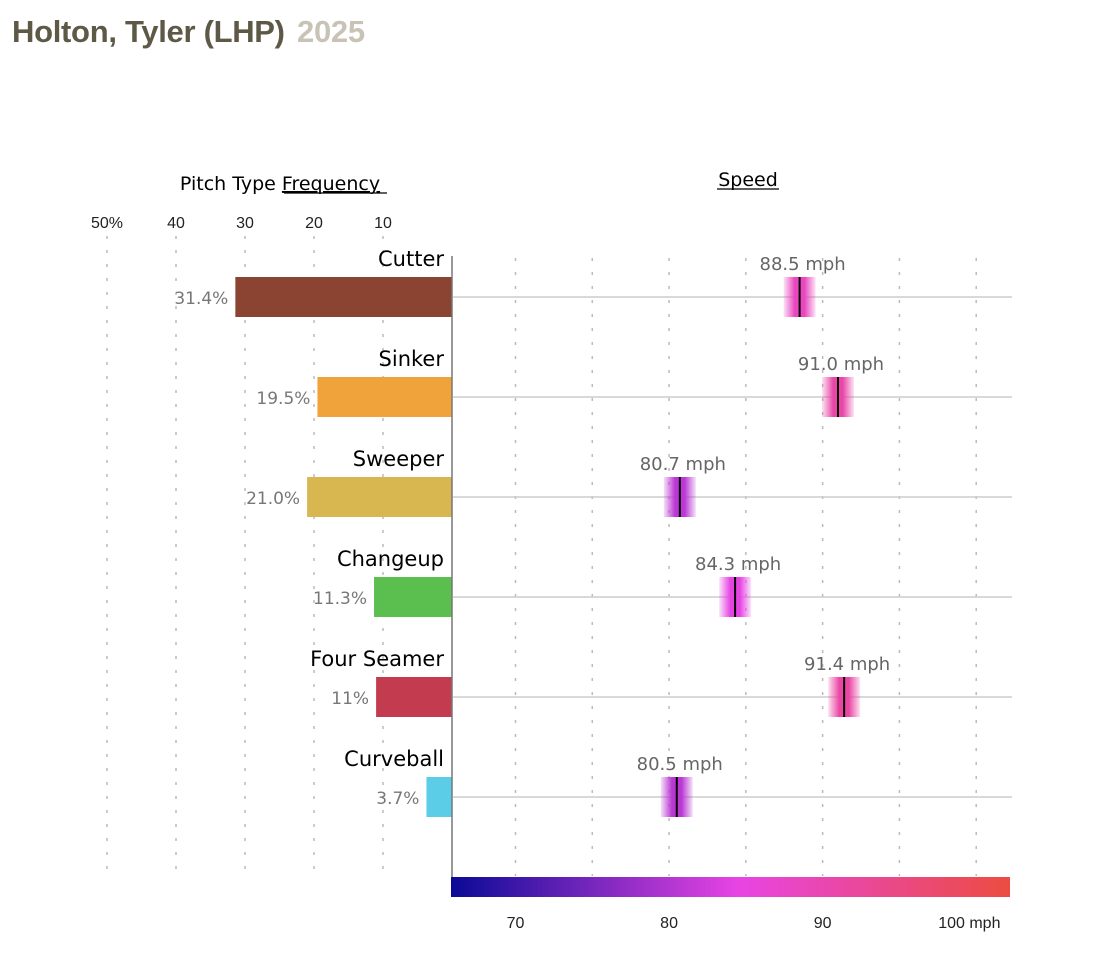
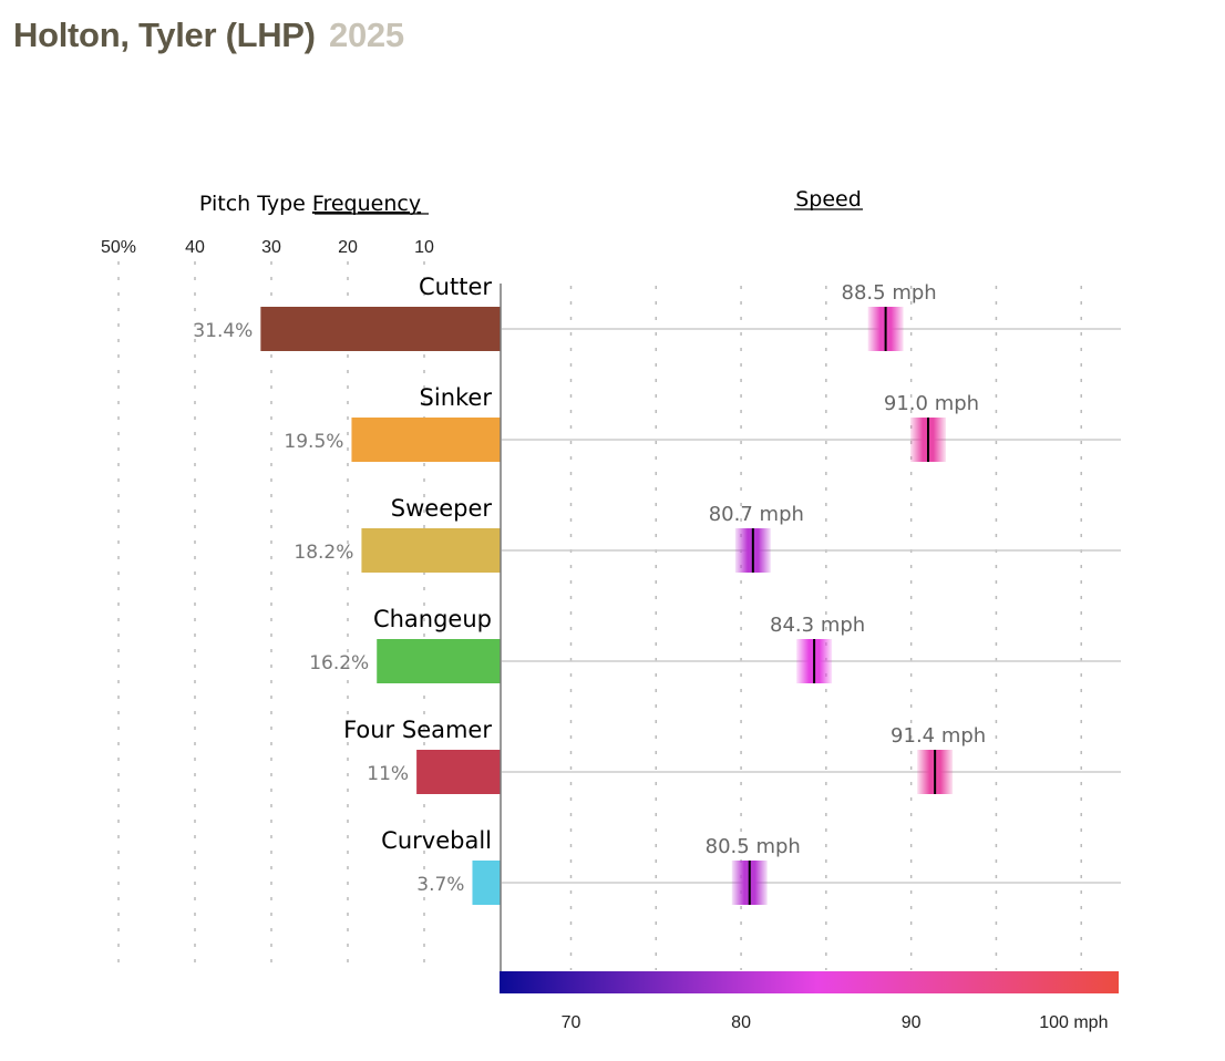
Pitch Type Frequency/Sweeper: 21.0% -> 18.2%
Pitch Type Frequency/Changeup: 11.3% -> 16.2%
